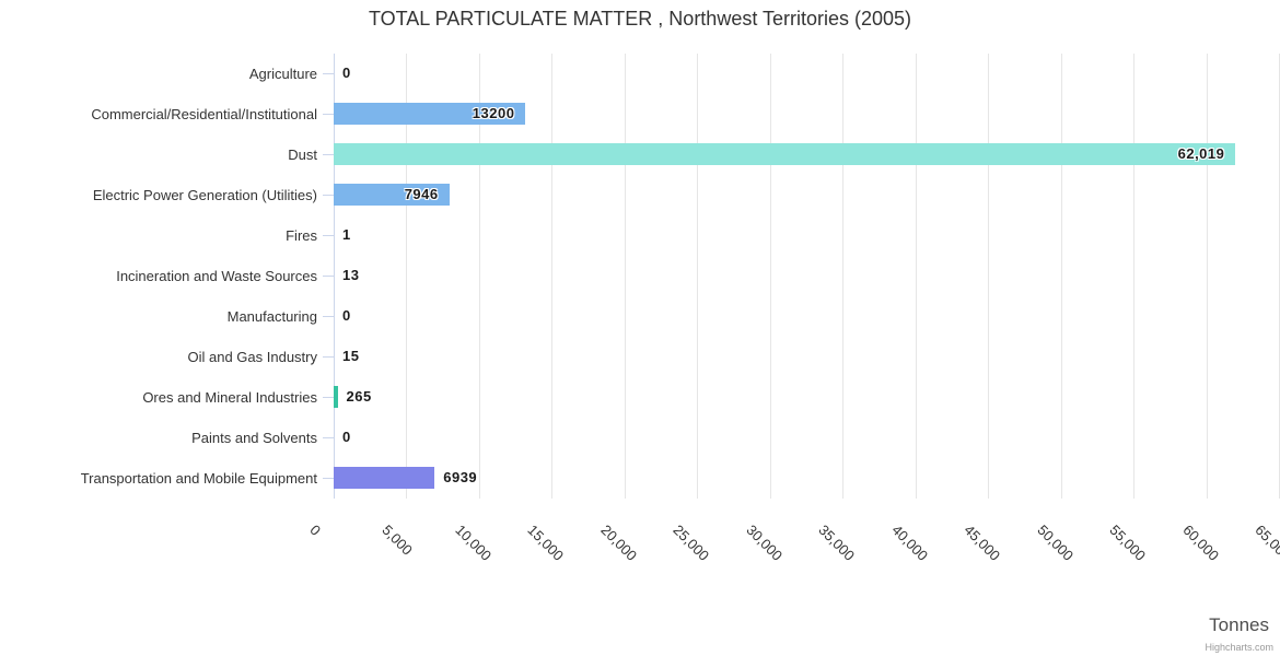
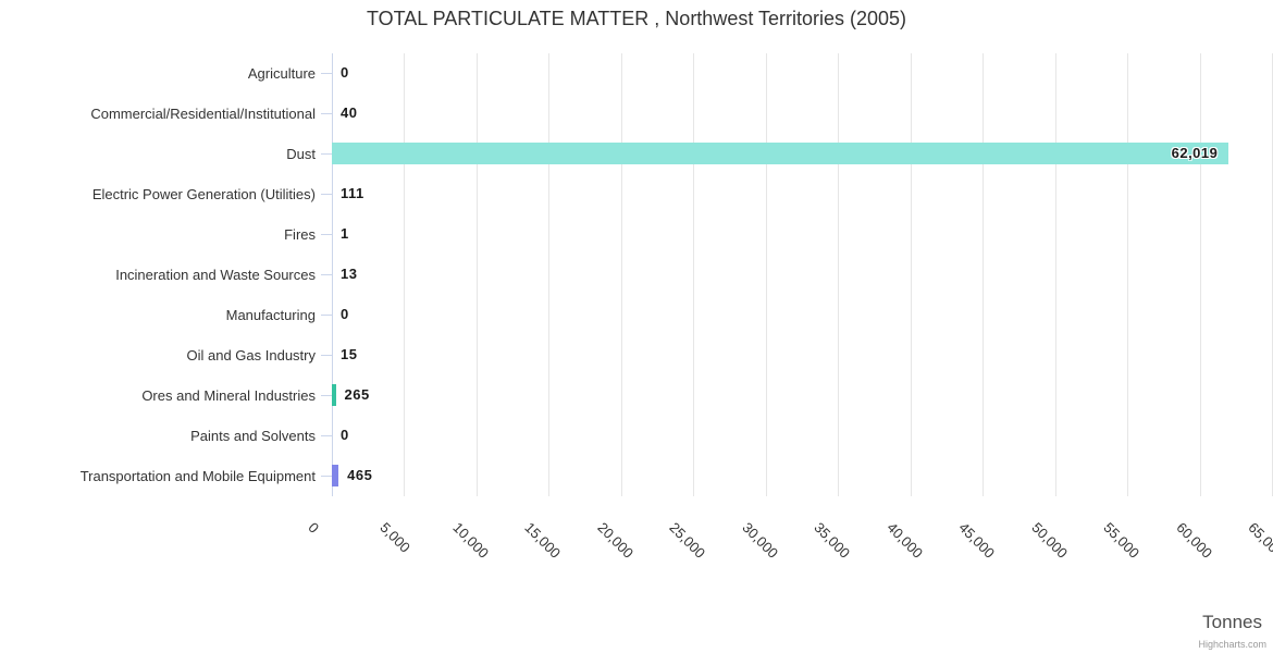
Commercial/Residential/Institutional: 13200 -> 40
Electric Power Generation (Utilities): 7946 -> 111
Transportation and Mobile Equipment: 6939 -> 465
